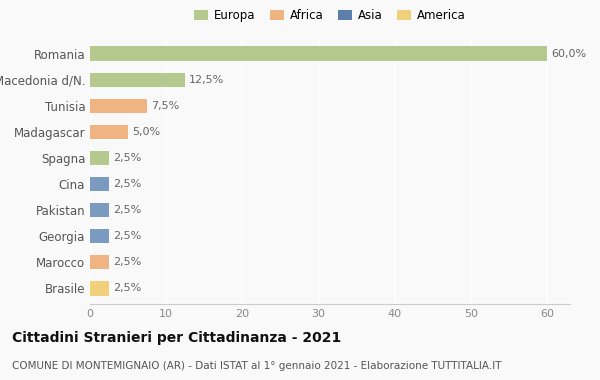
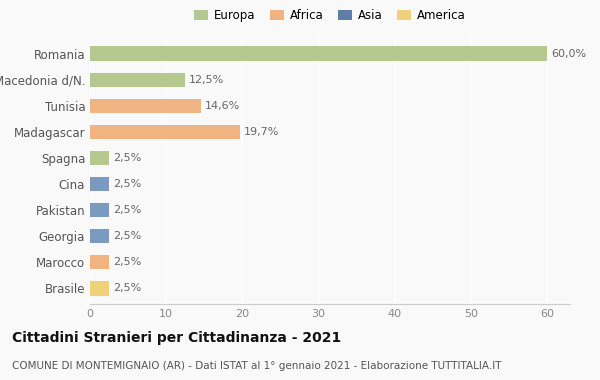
Tunisia: 7,5% -> 14,6%
Madagascar: 5,0% -> 19,7%
